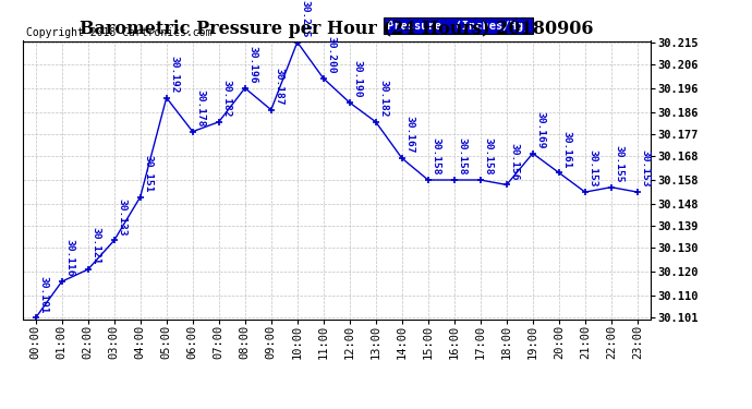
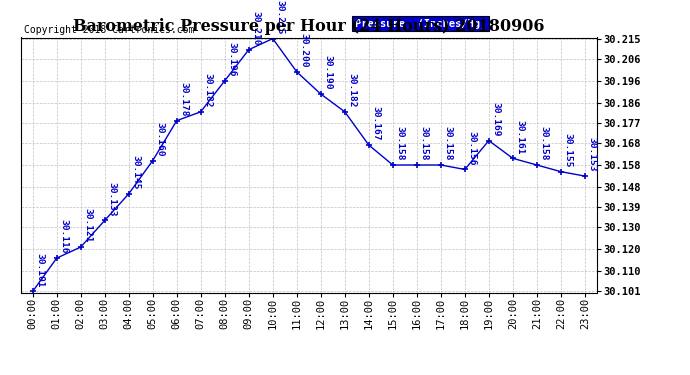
04:00: 30.151 -> 30.145
05:00: 30.192 -> 30.160
09:00: 30.187 -> 30.210
21:00: 30.153 -> 30.158
